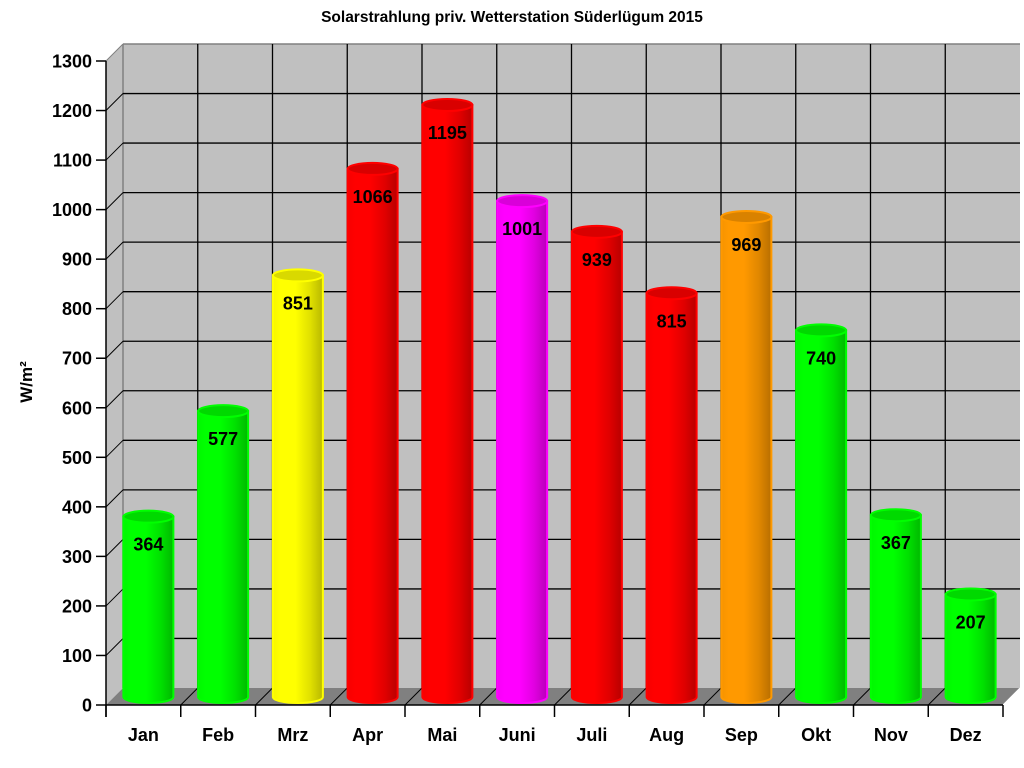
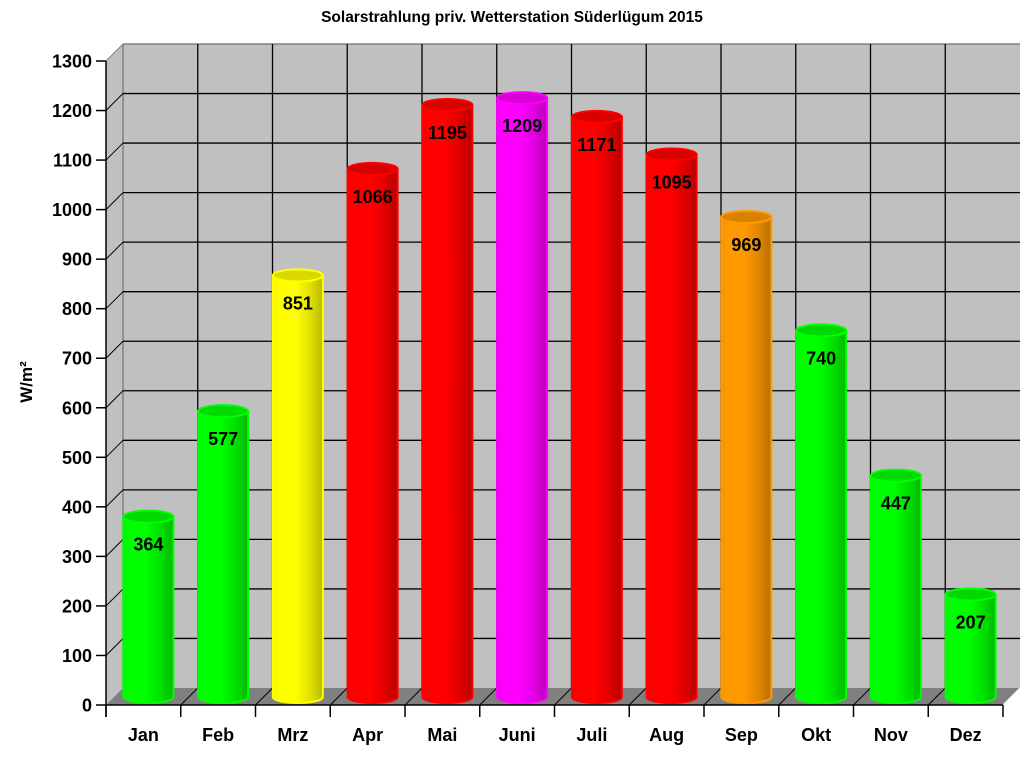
Juni: 1001 -> 1209
Juli: 939 -> 1171
Aug: 815 -> 1095
Nov: 367 -> 447
